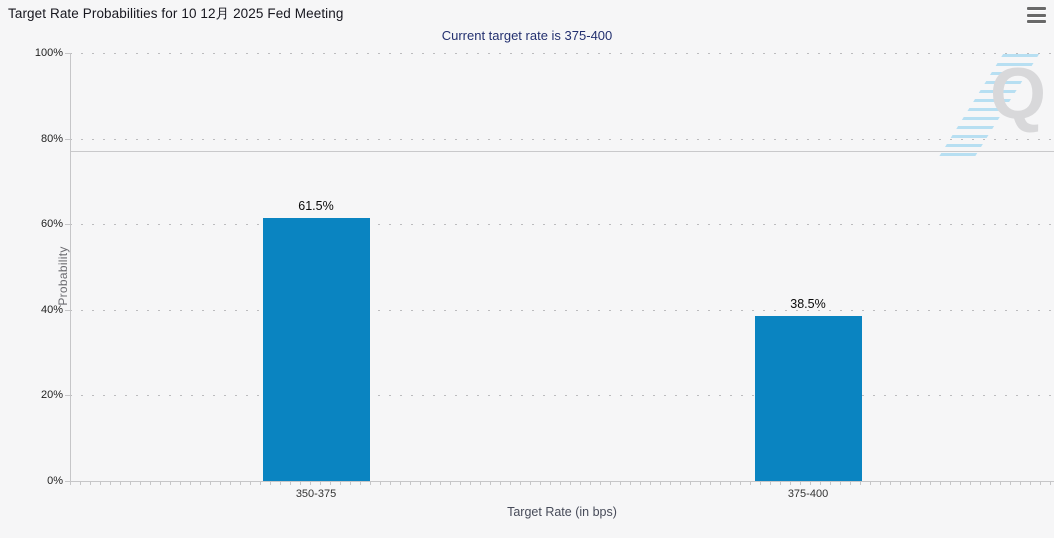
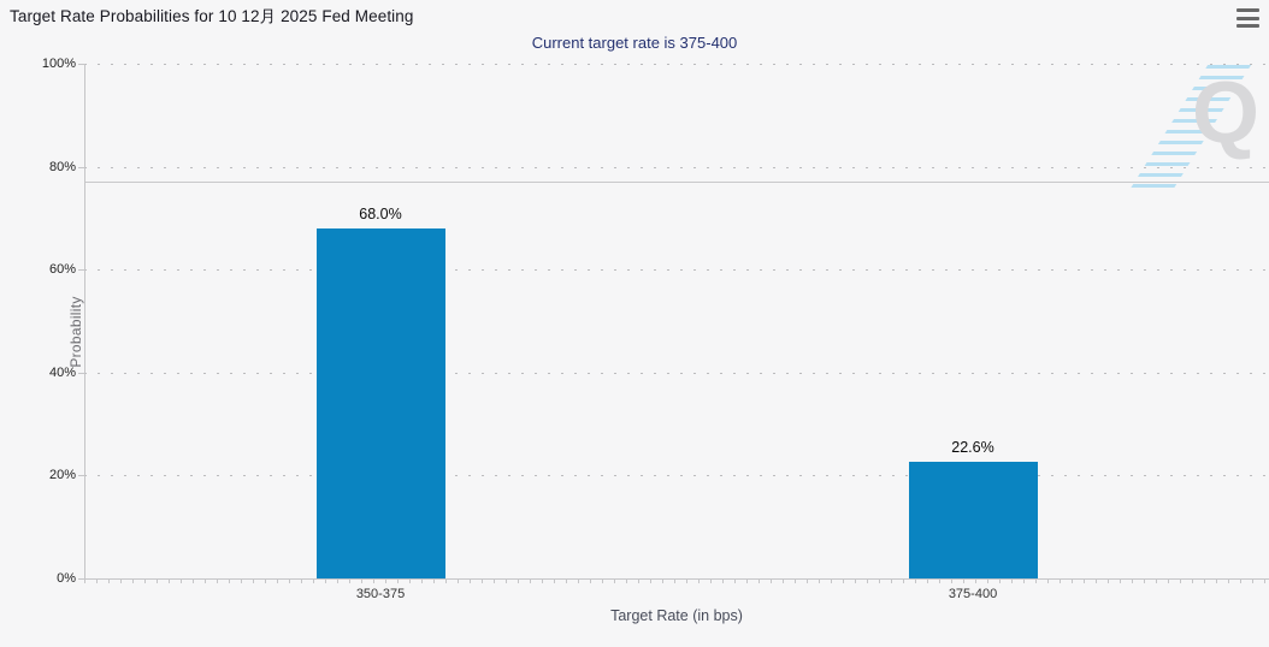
350-375: 61.5% -> 68.0%
375-400: 38.5% -> 22.6%
